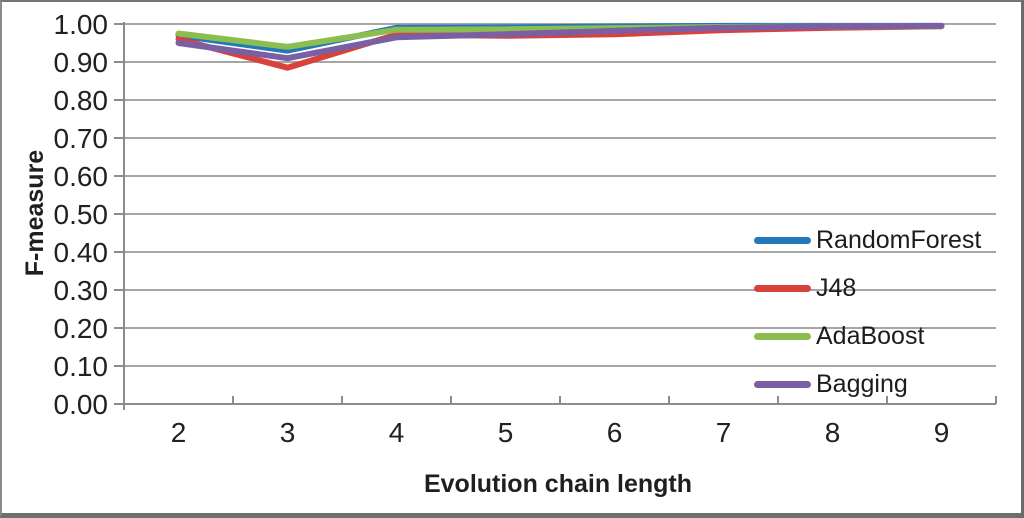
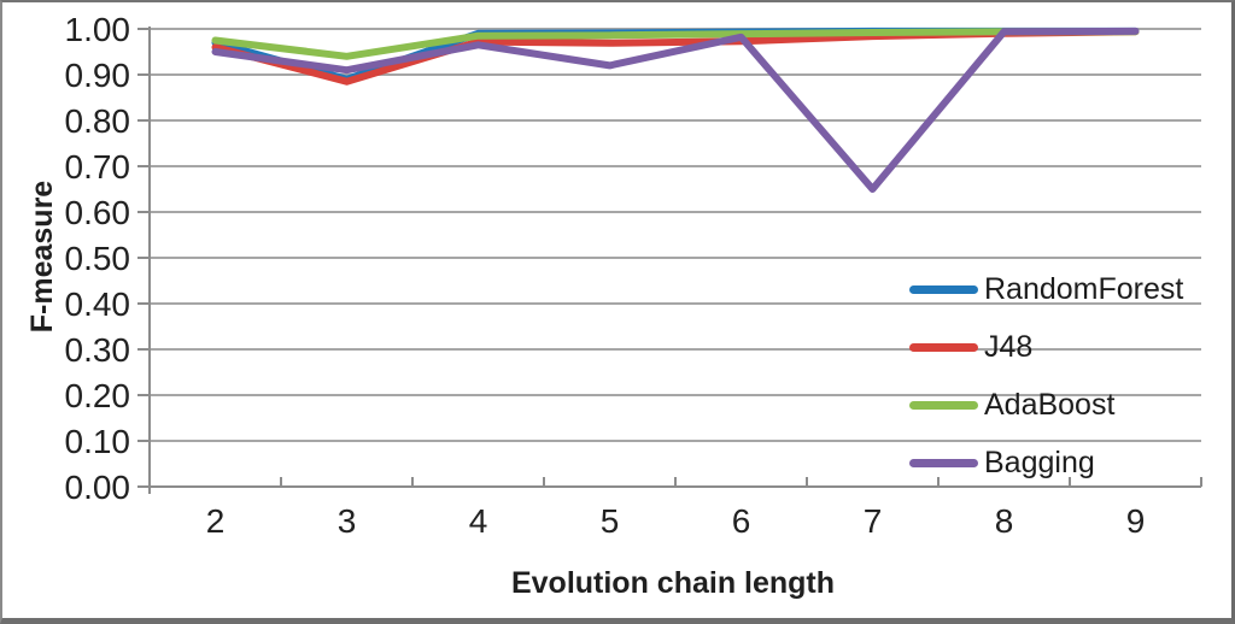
RandomForest/3: 0.93 -> 0.89
Bagging/5: 0.97 -> 0.92
Bagging/7: 0.99 -> 0.65
